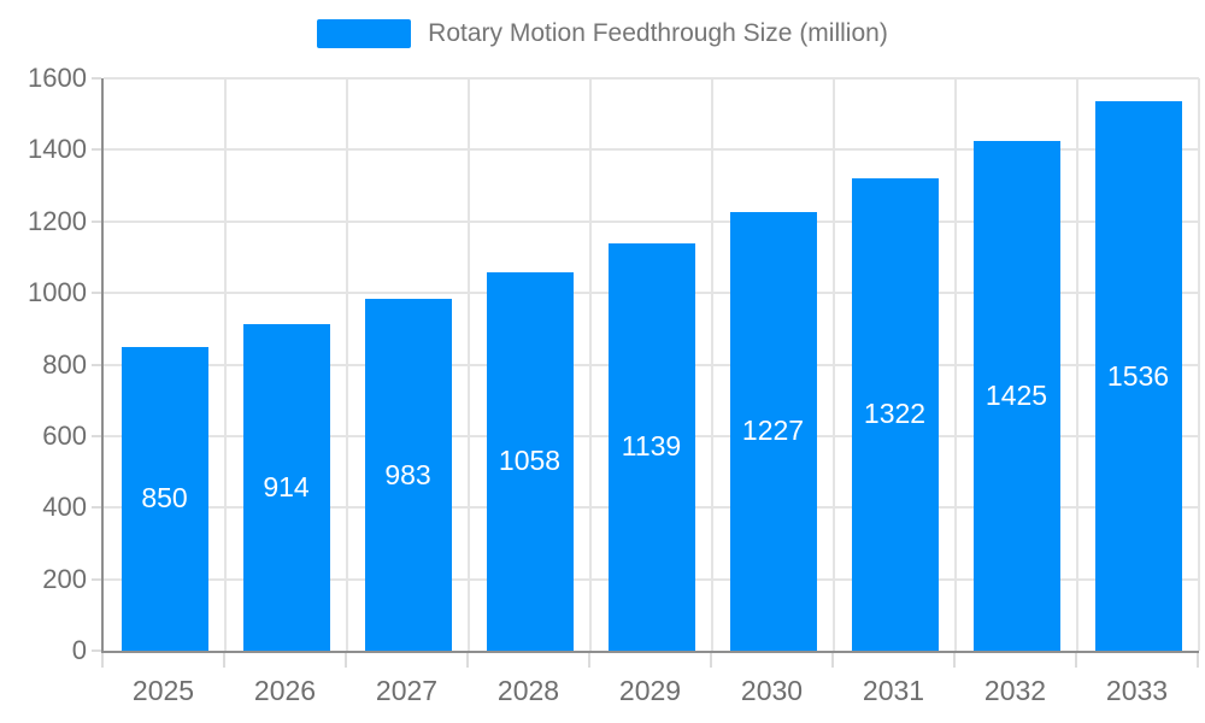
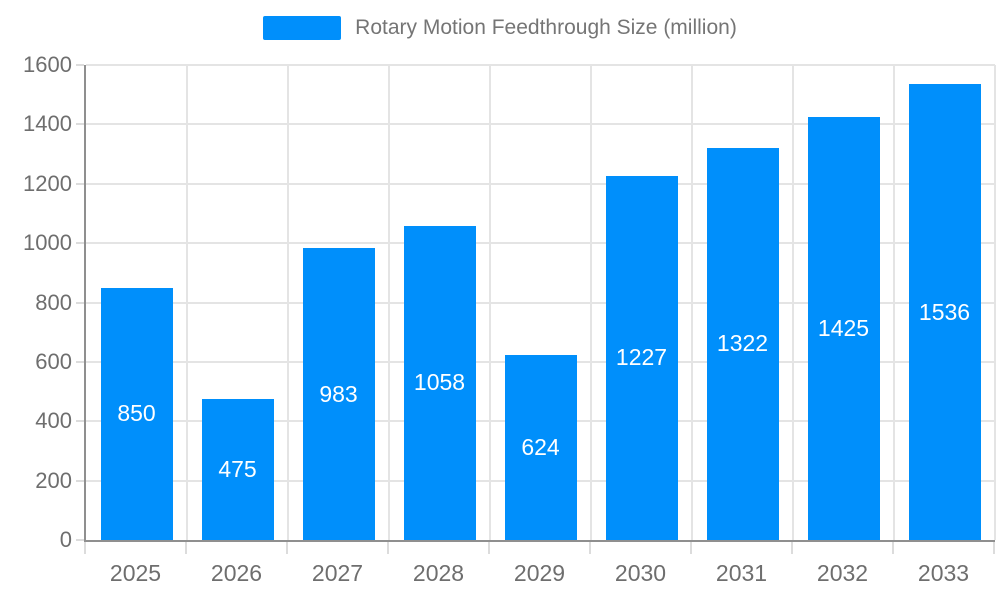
2026: 914 -> 475
2029: 1139 -> 624
